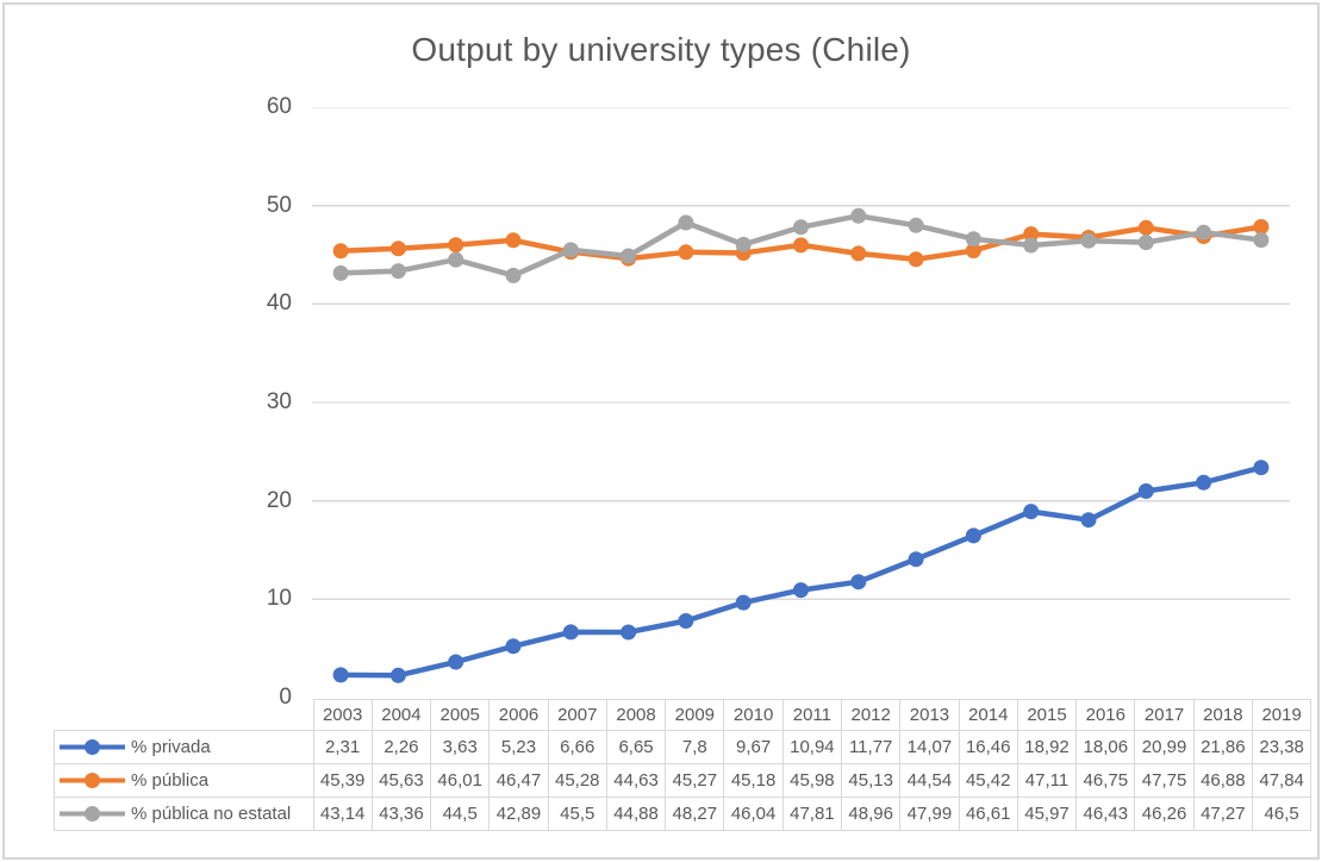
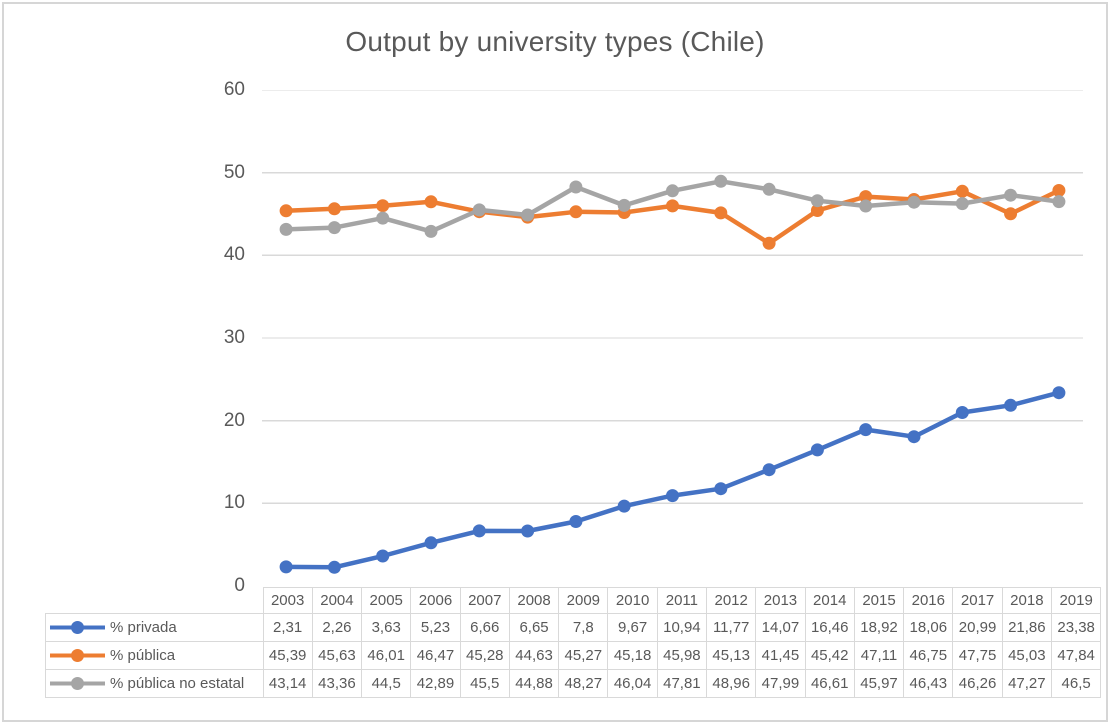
% pública/2013: 44,54 -> 41,45
% pública/2018: 46,88 -> 45,03
